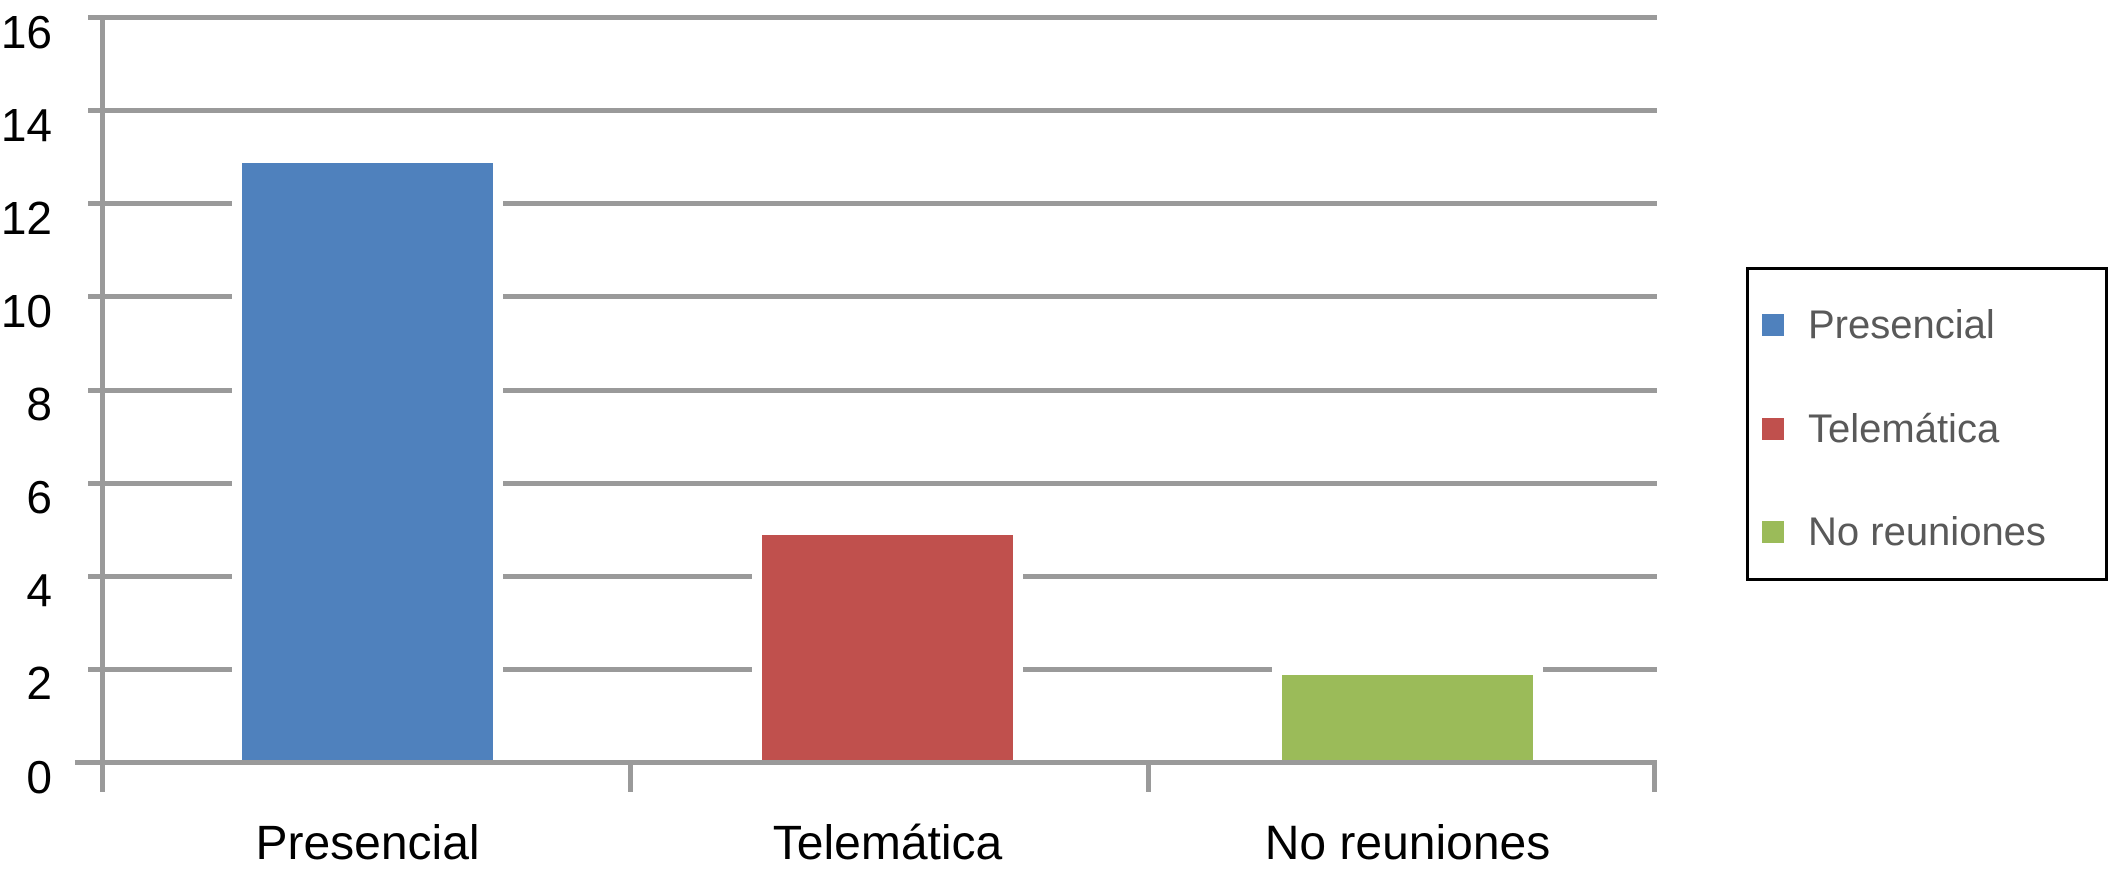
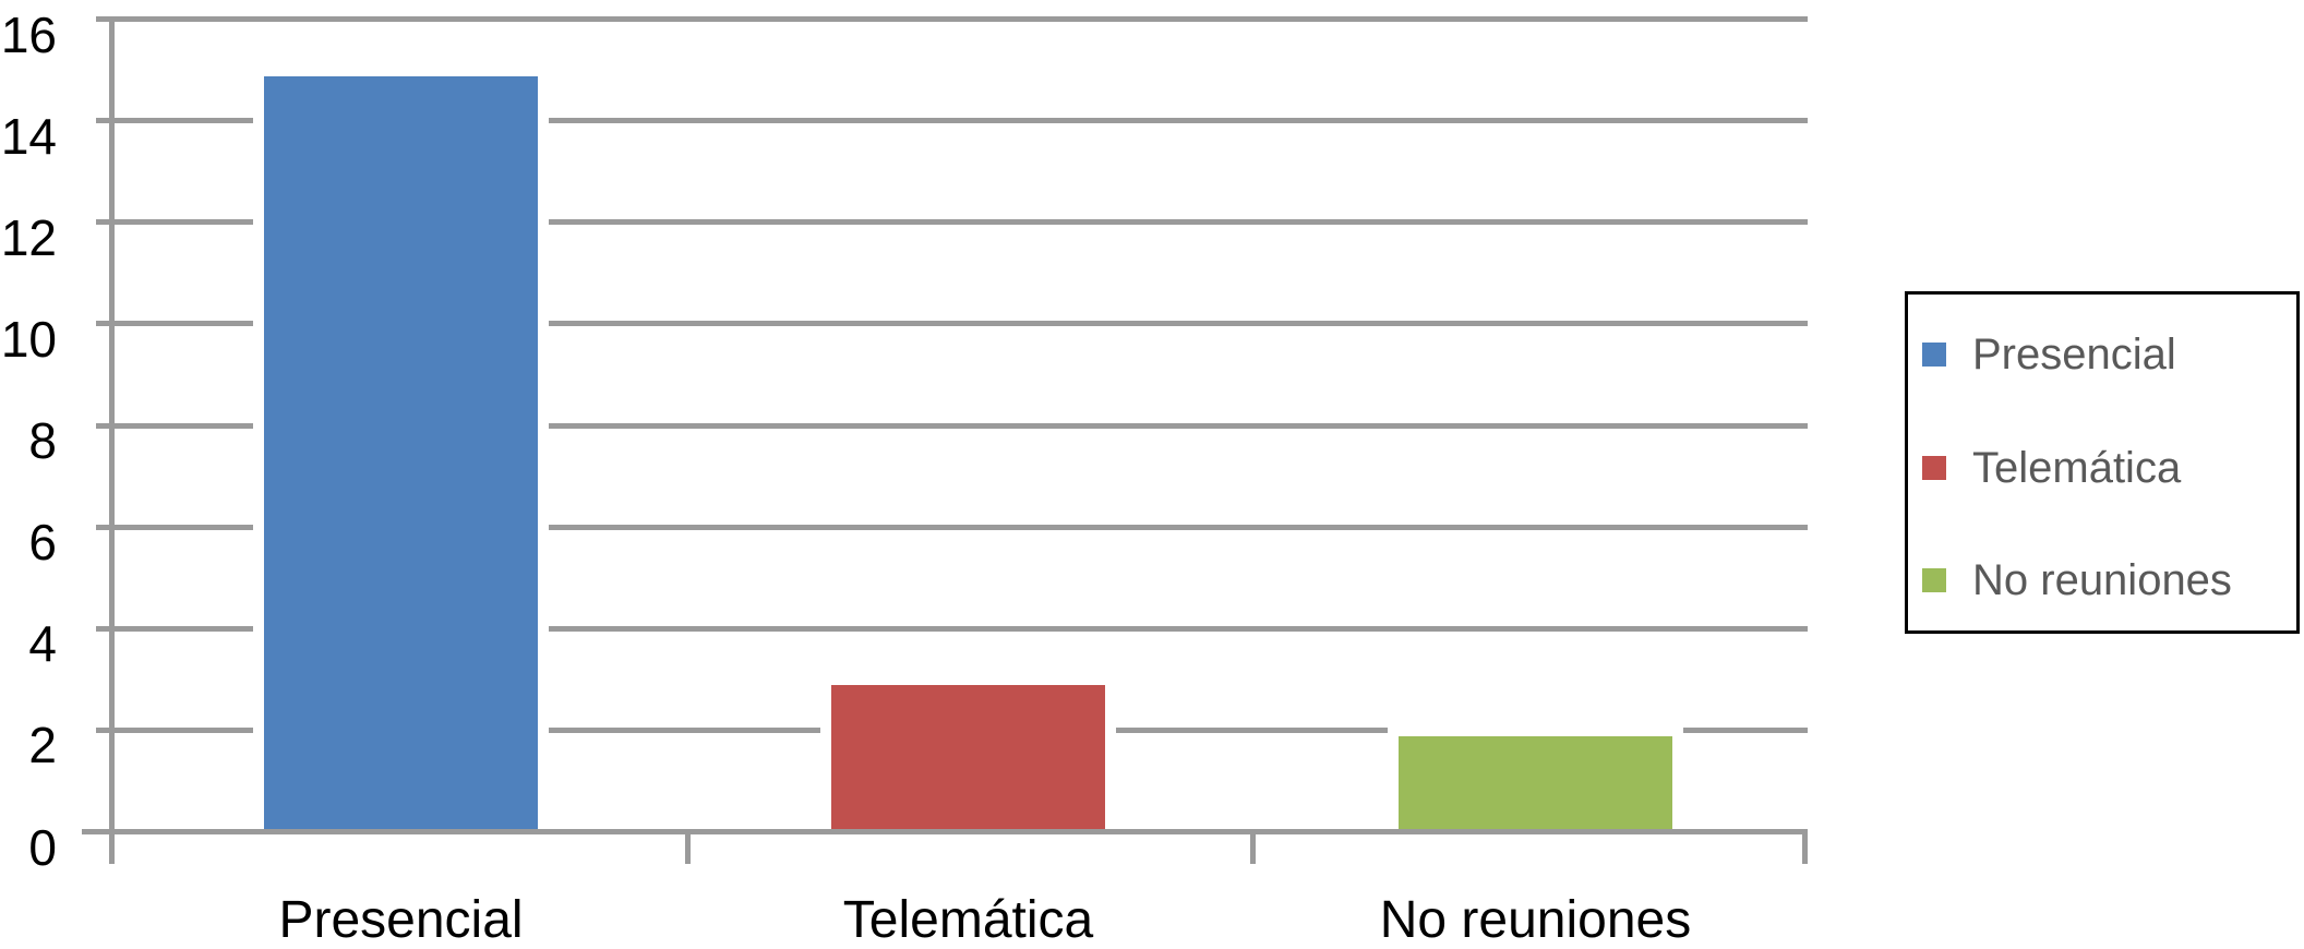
Presencial: 13 -> 15
Telemática: 5 -> 3
